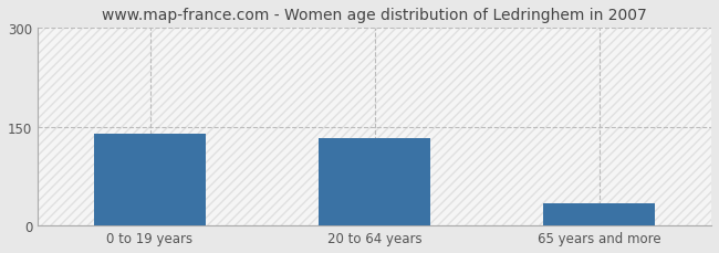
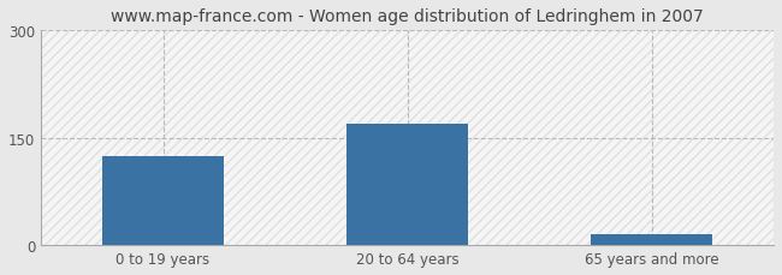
0 to 19 years: 140 -> 125
20 to 64 years: 132 -> 170
65 years and more: 34 -> 15
